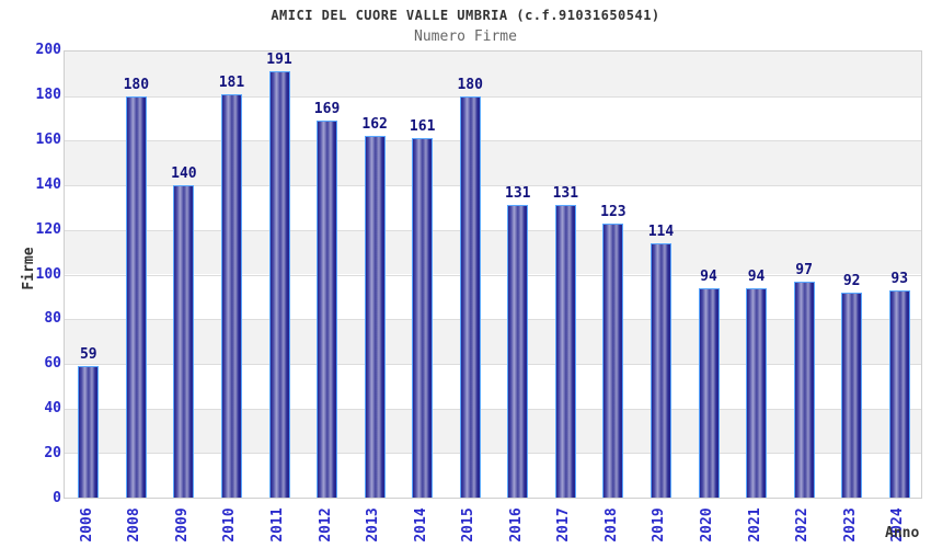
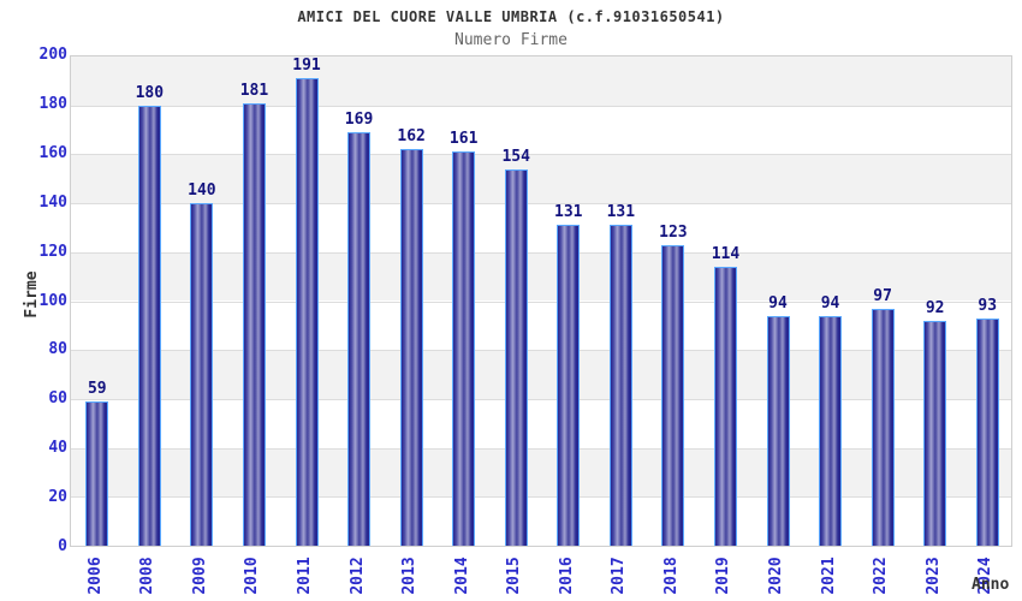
2015: 180 -> 154
